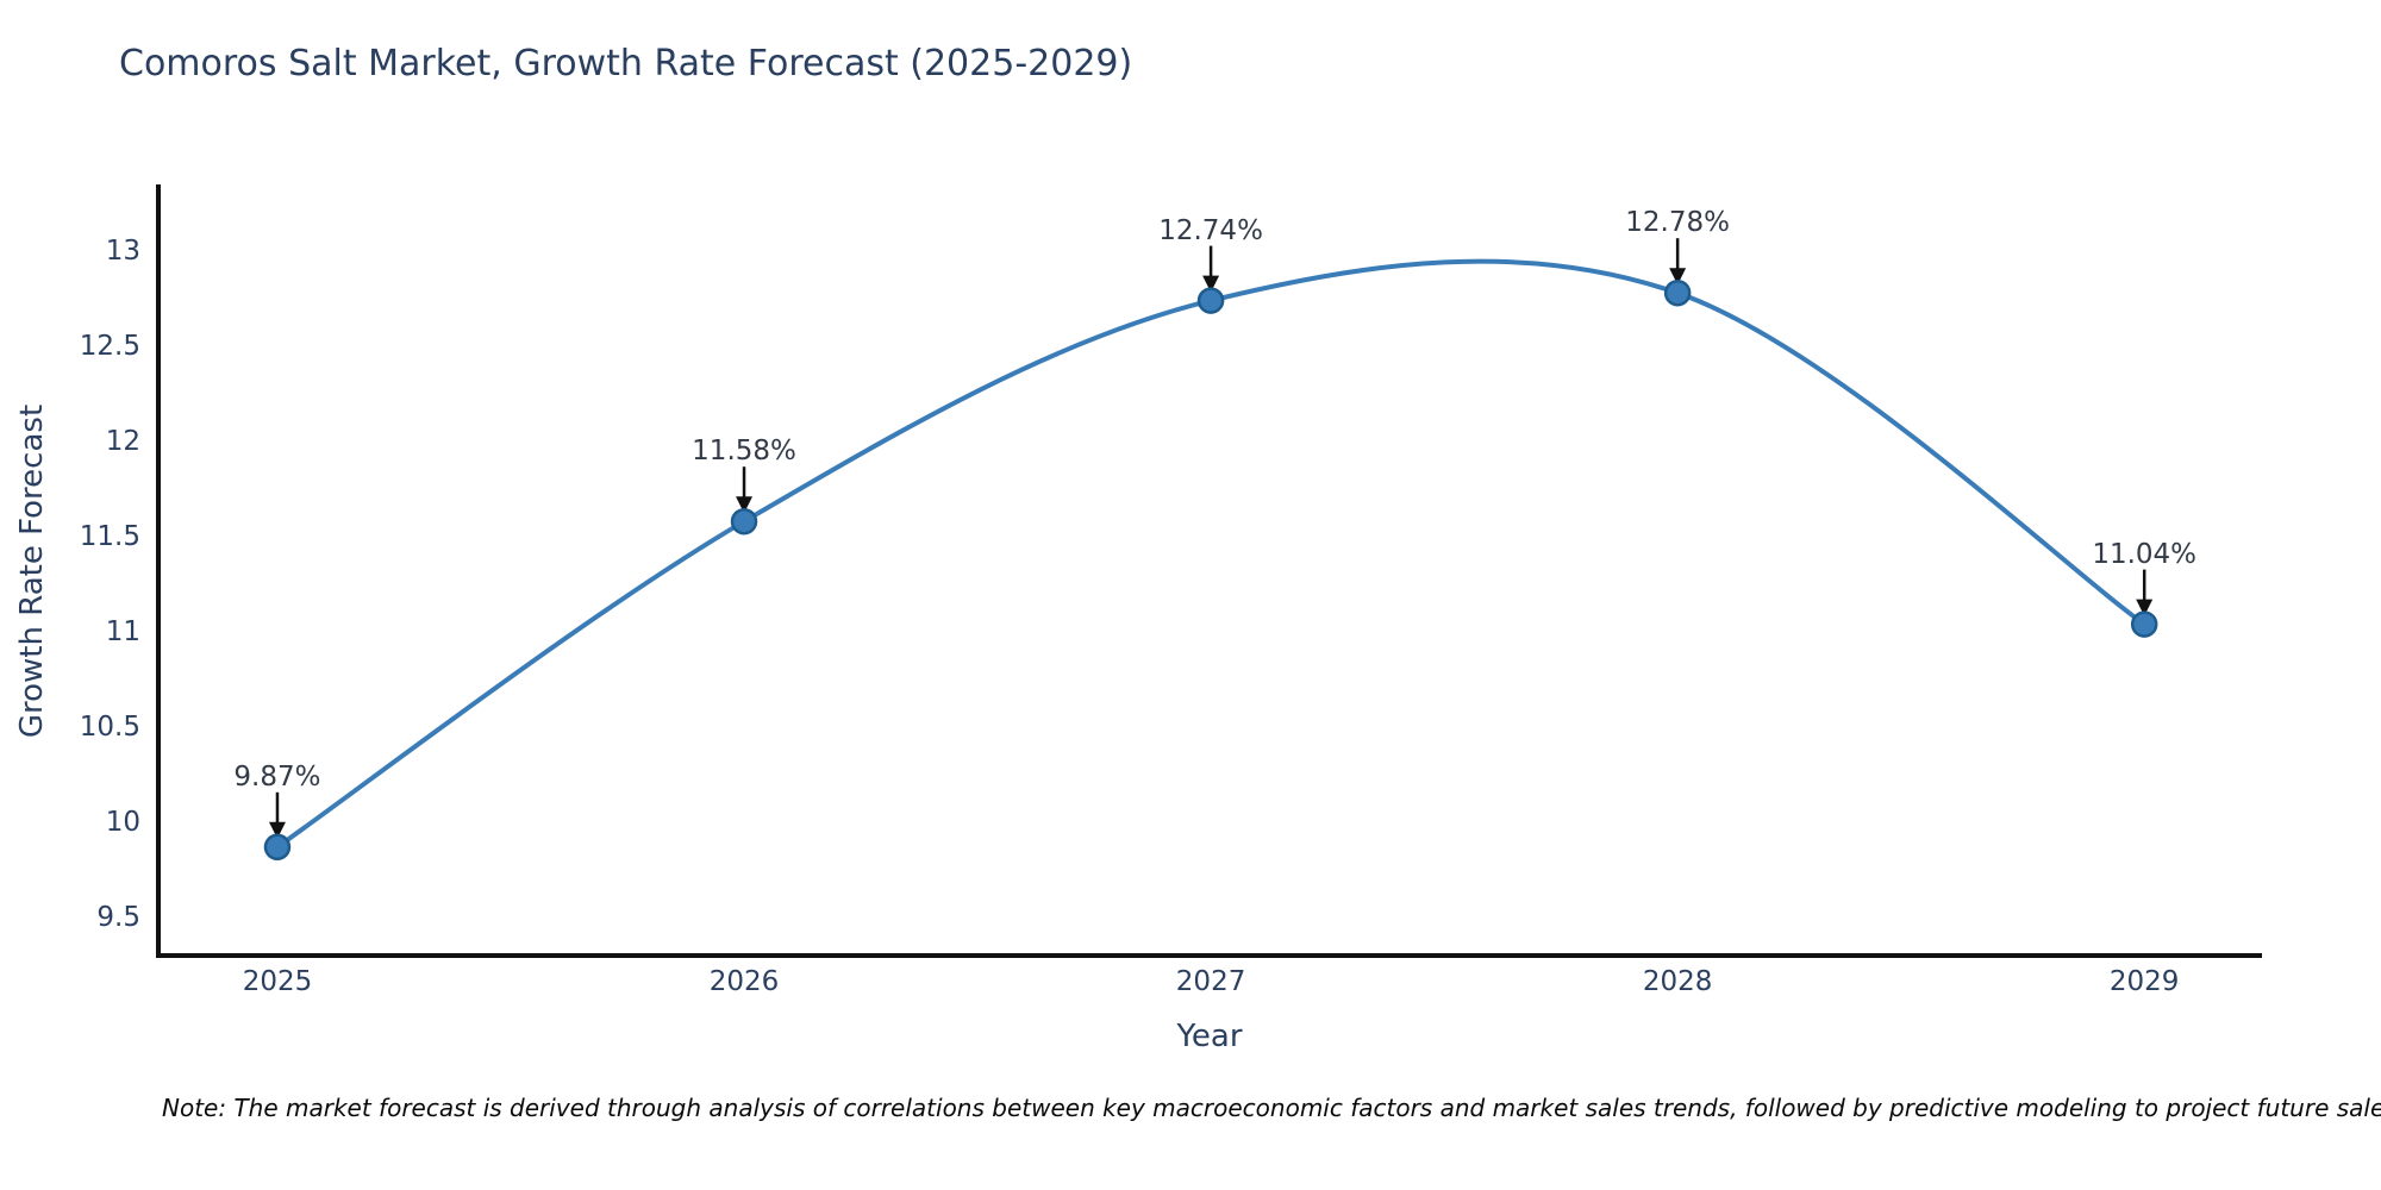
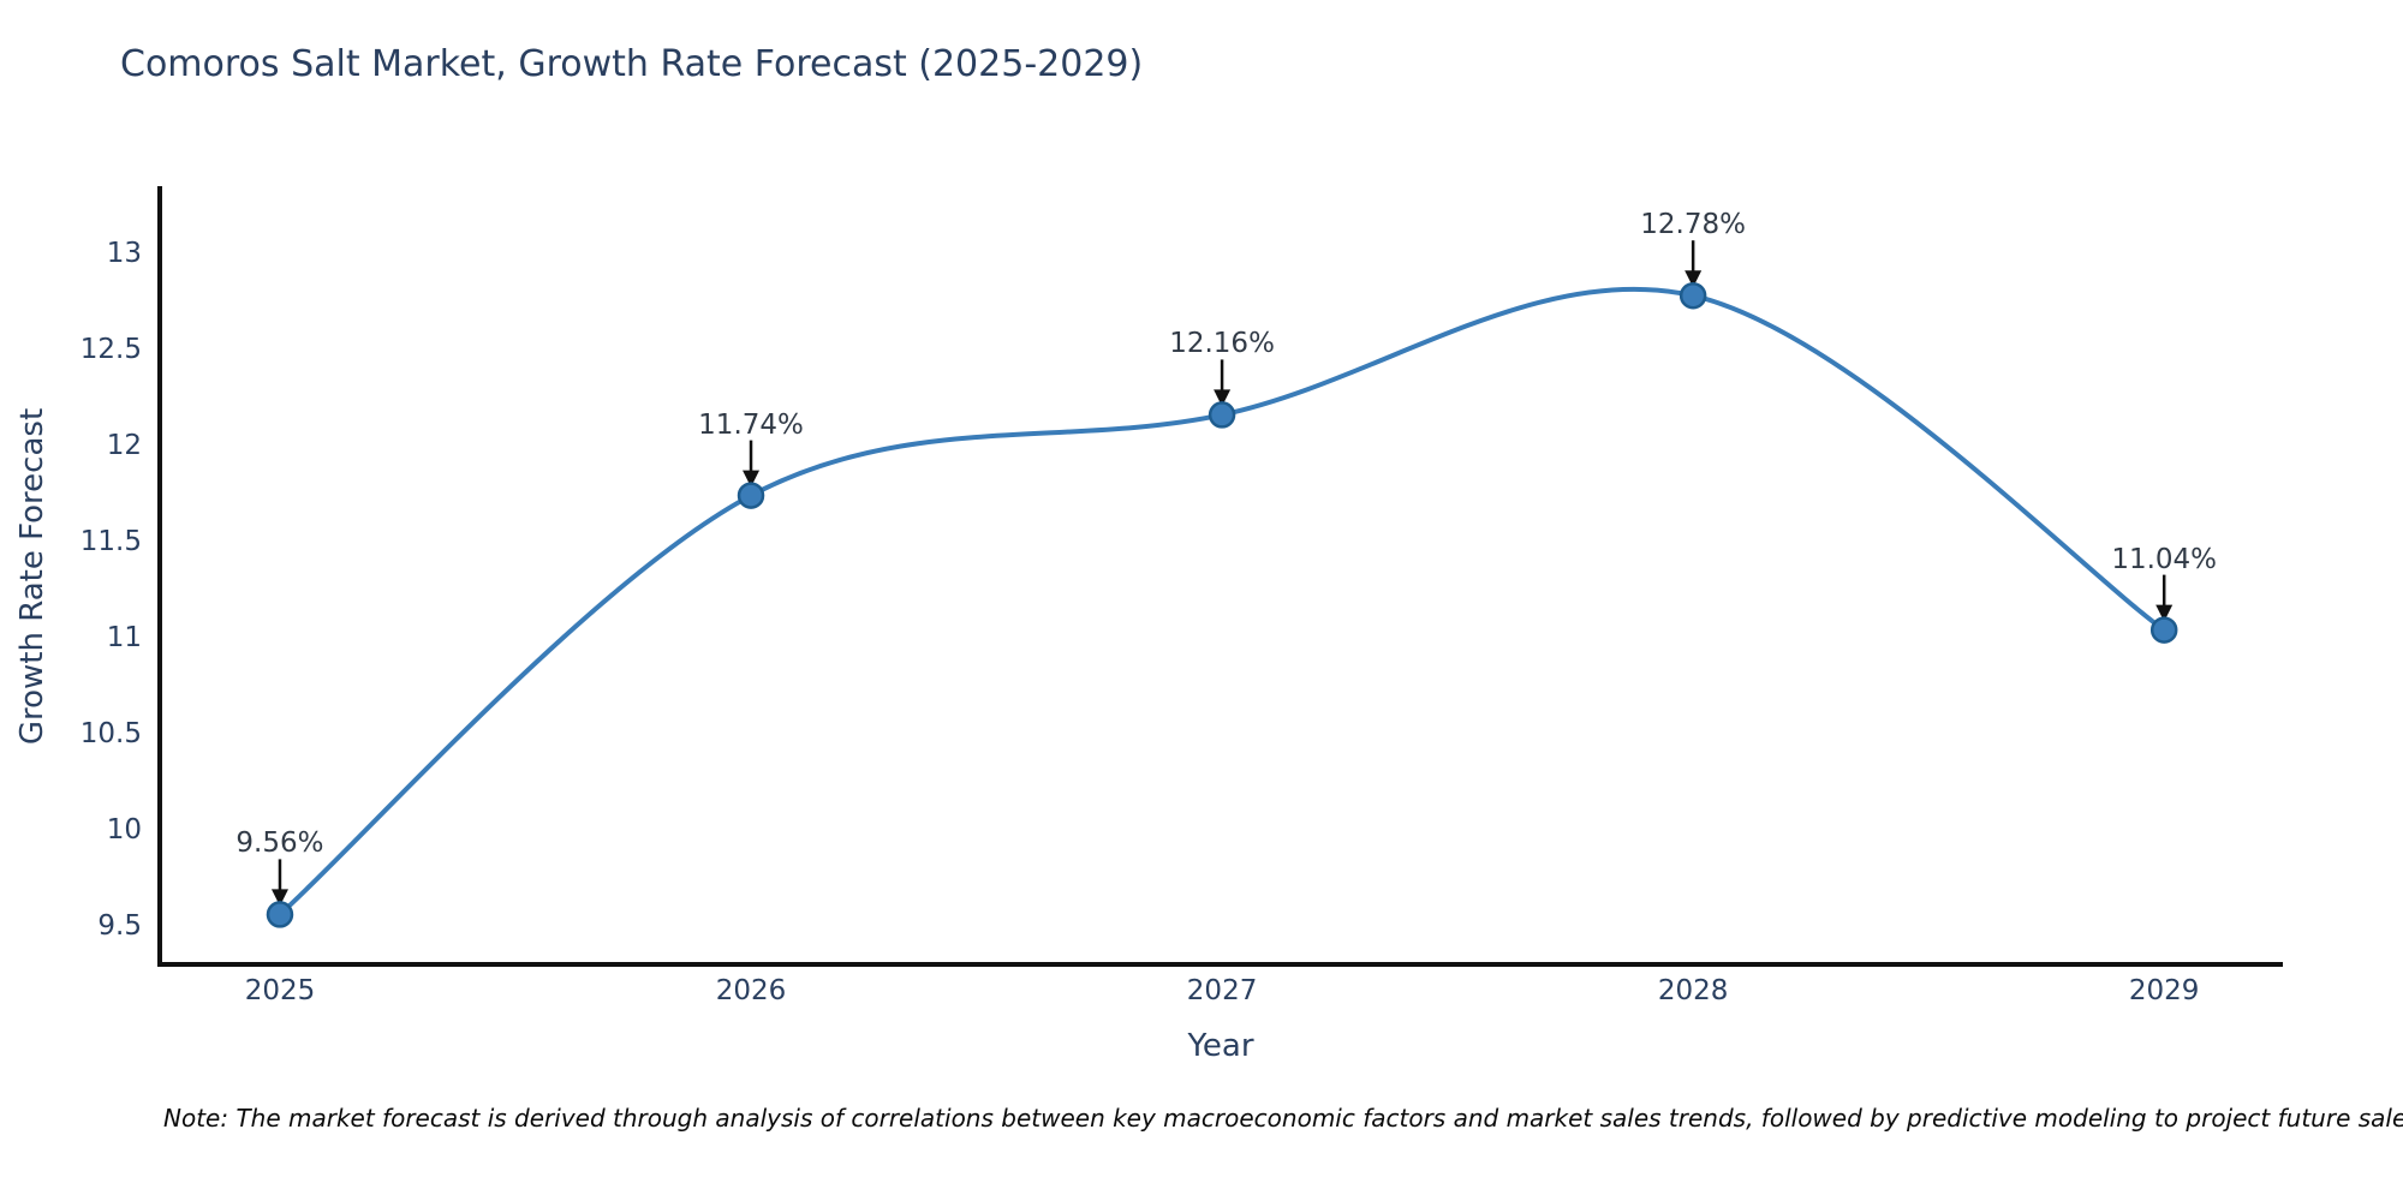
2025: 9.87% -> 9.56%
2026: 11.58% -> 11.74%
2027: 12.74% -> 12.16%
